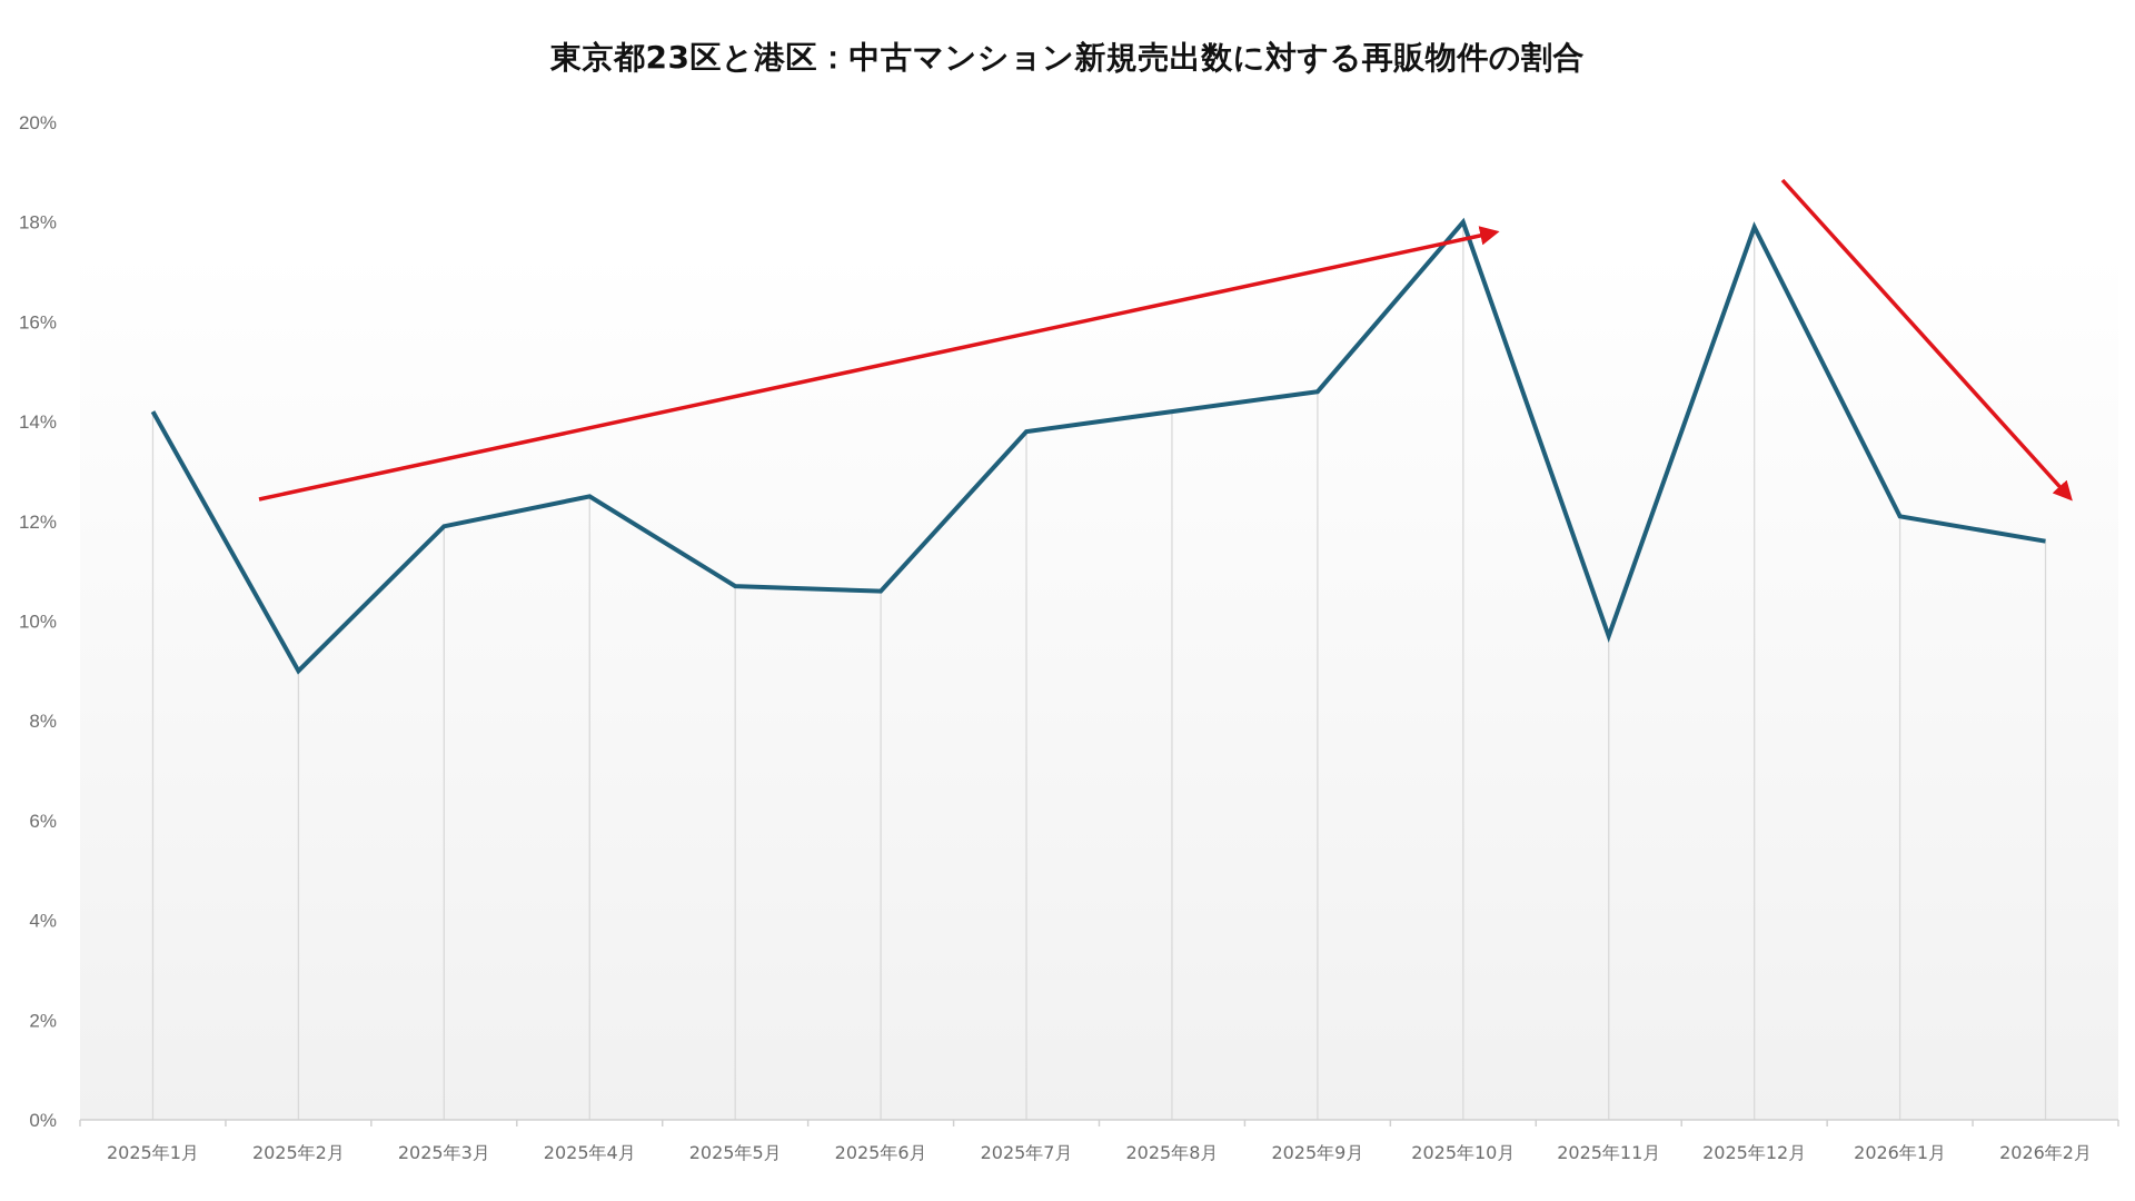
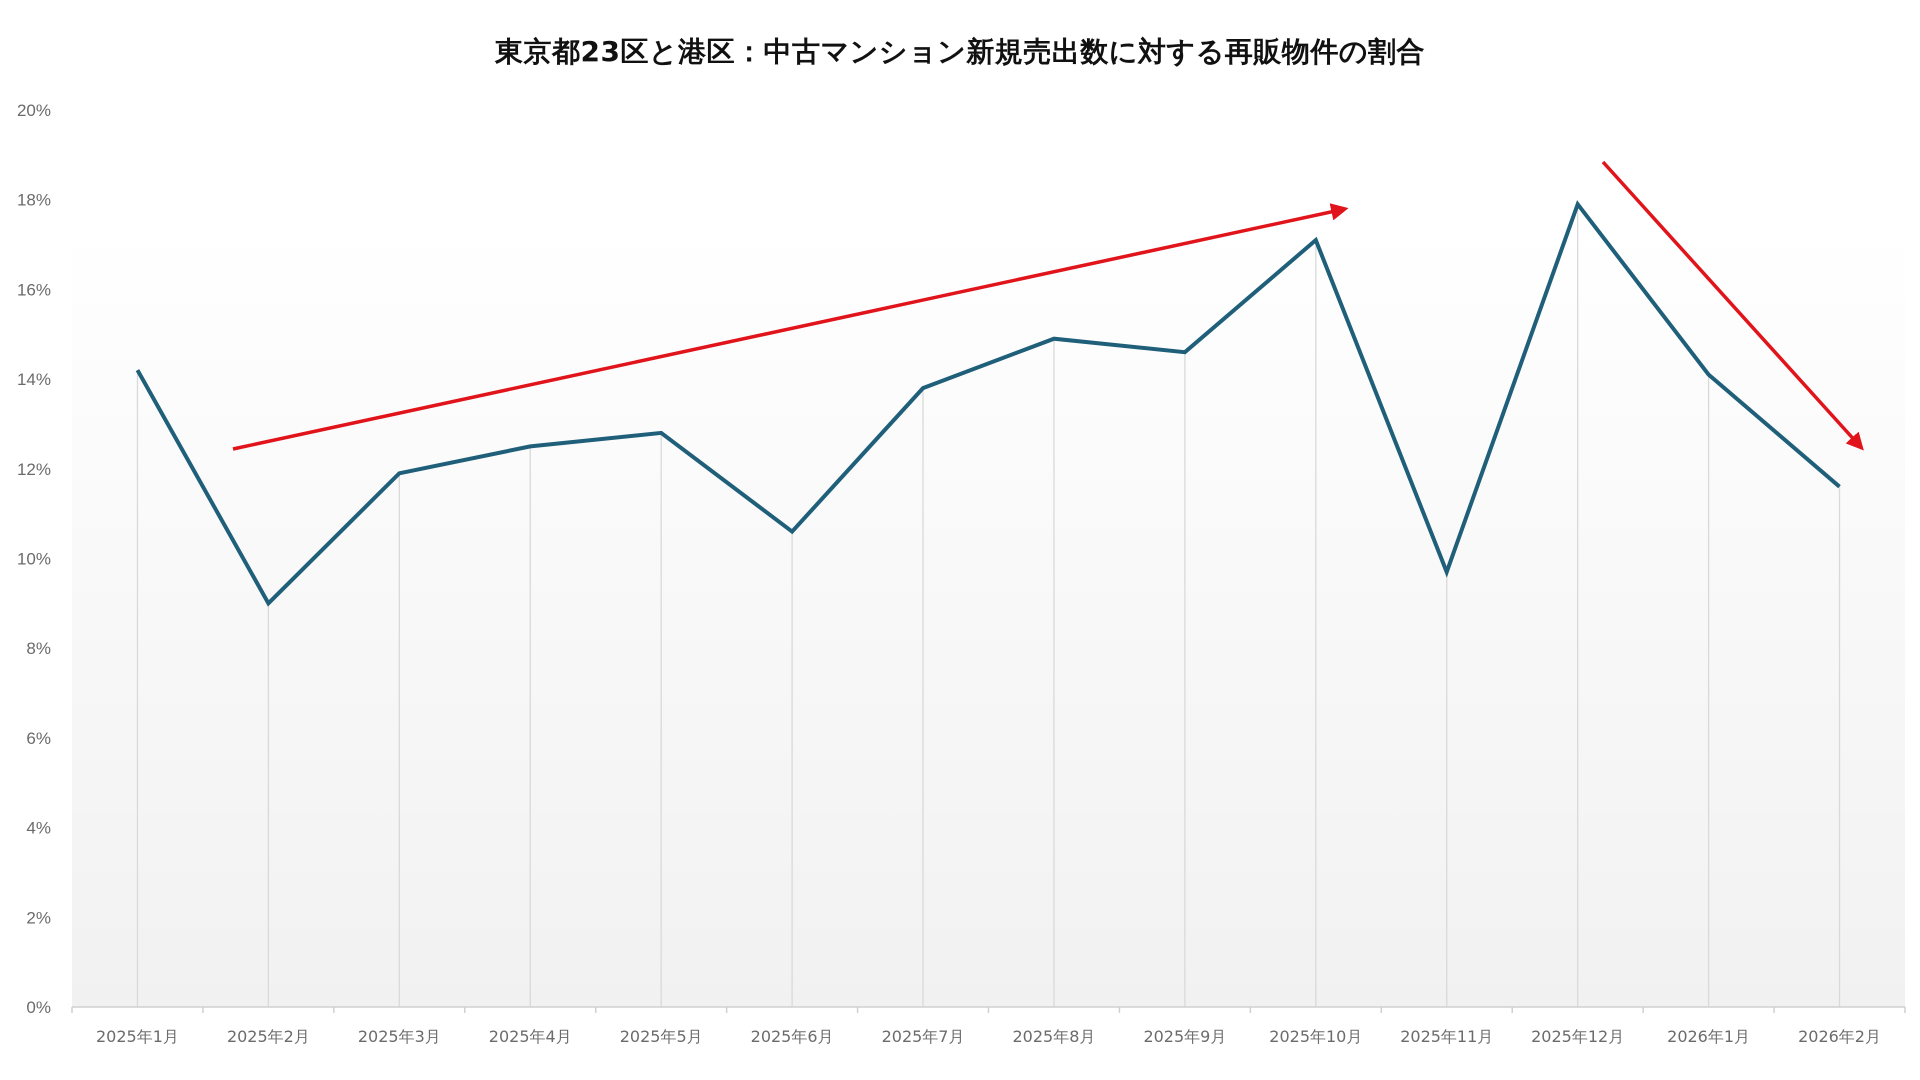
2025年5月: 10.7% -> 12.8%
2025年8月: 14.2% -> 14.9%
2025年10月: 18.0% -> 17.1%
2026年1月: 12.1% -> 14.1%
